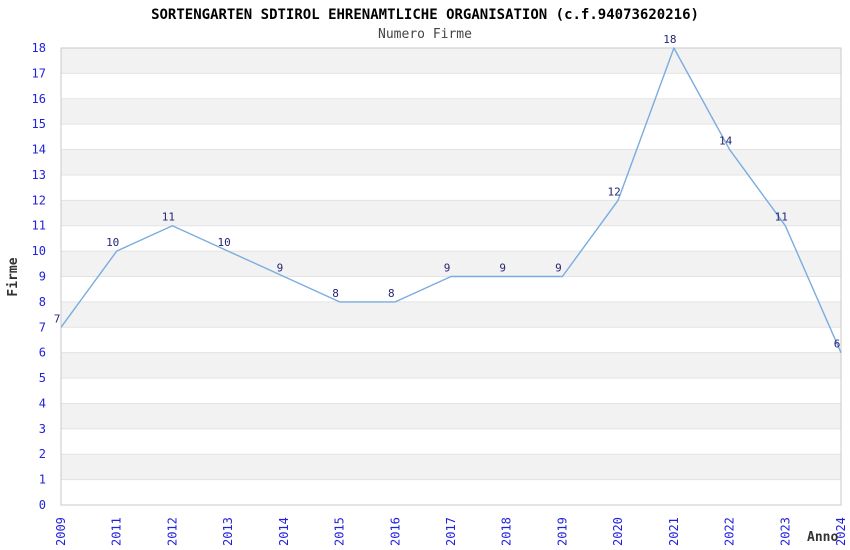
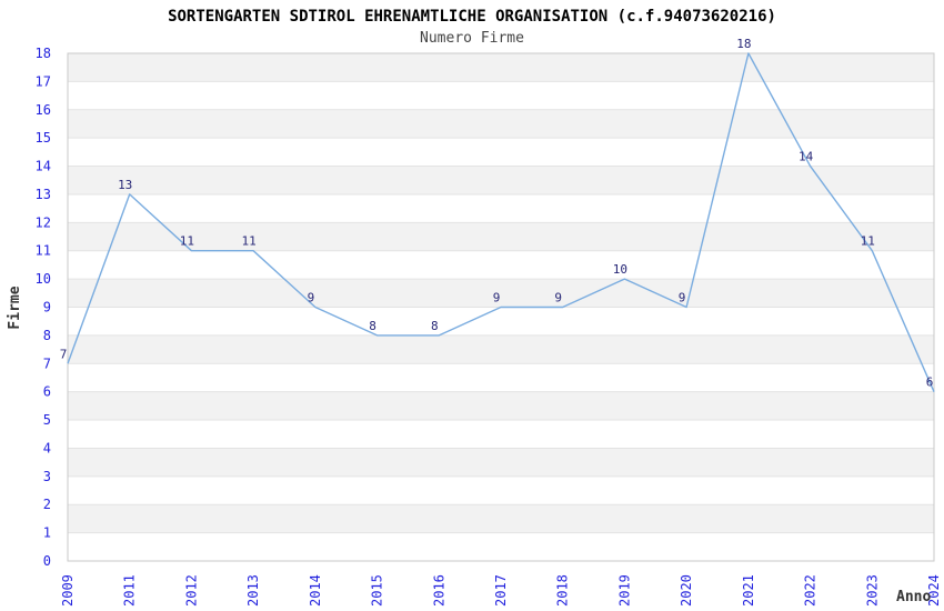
2011: 10 -> 13
2013: 10 -> 11
2019: 9 -> 10
2020: 12 -> 9
